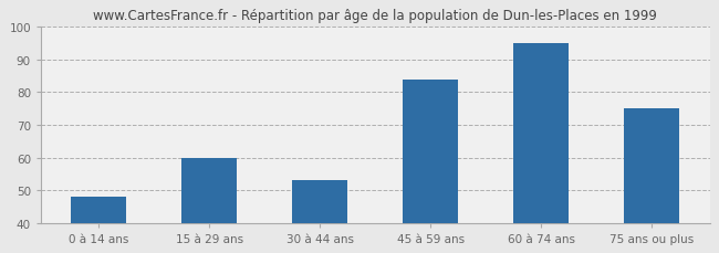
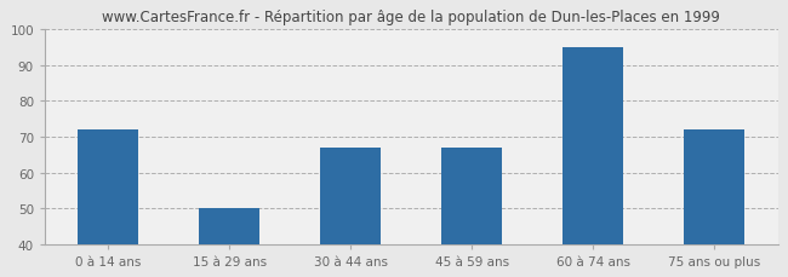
0 à 14 ans: 48 -> 72
15 à 29 ans: 60 -> 50
30 à 44 ans: 53 -> 67
45 à 59 ans: 84 -> 67
75 ans ou plus: 75 -> 72
